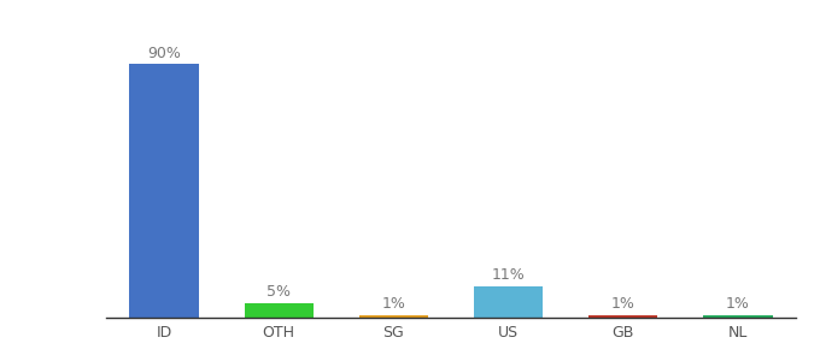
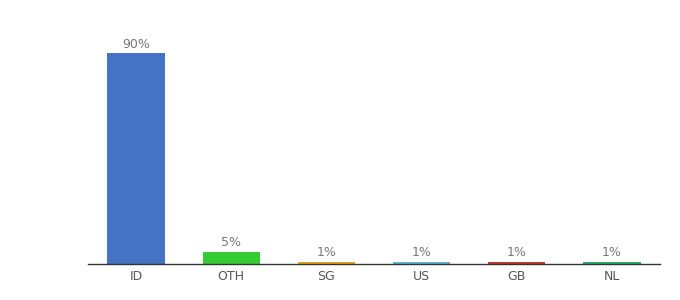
US: 11% -> 1%
